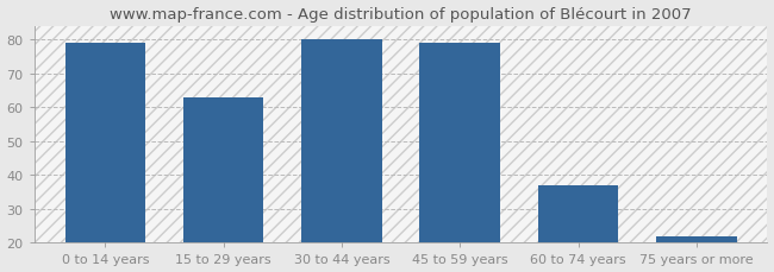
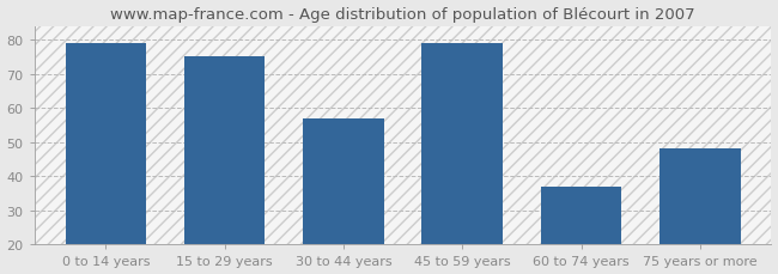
15 to 29 years: 63 -> 75
30 to 44 years: 80 -> 57
75 years or more: 22 -> 48
